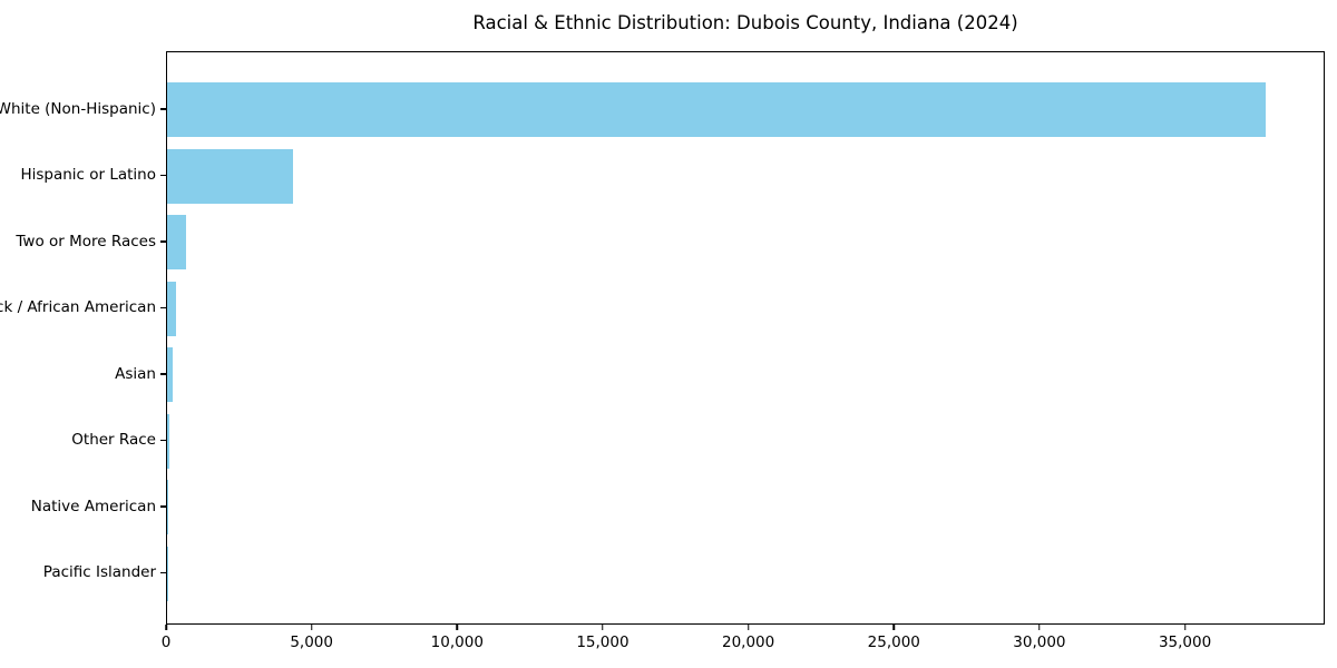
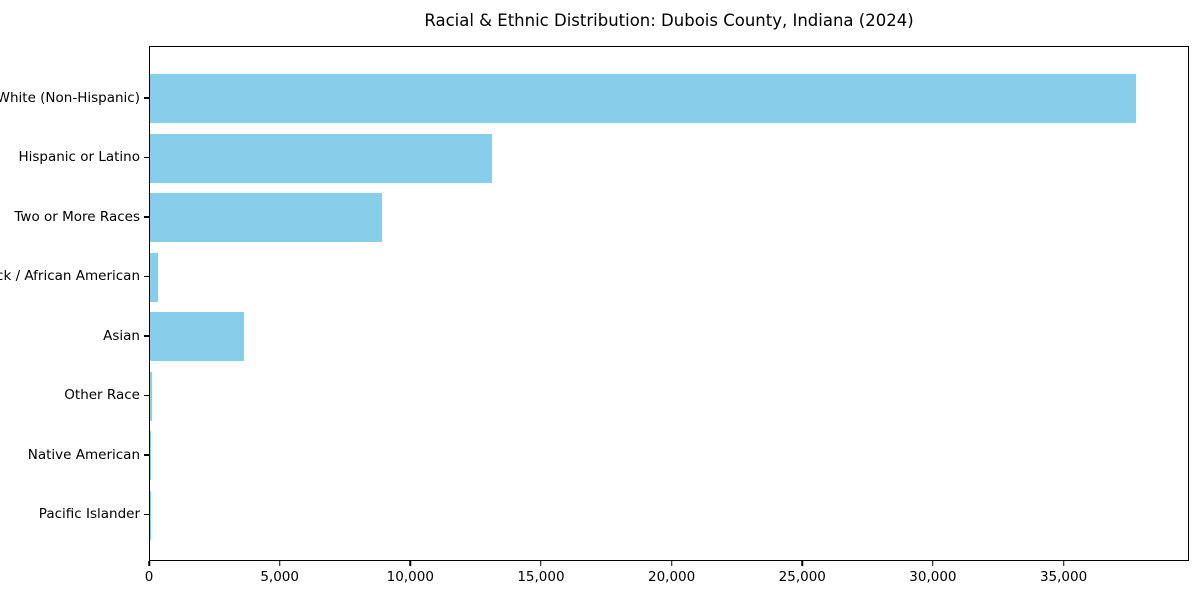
Hispanic or Latino: 4400 -> 13100
Two or More Races: 600 -> 8900
Asian: 200 -> 3600
